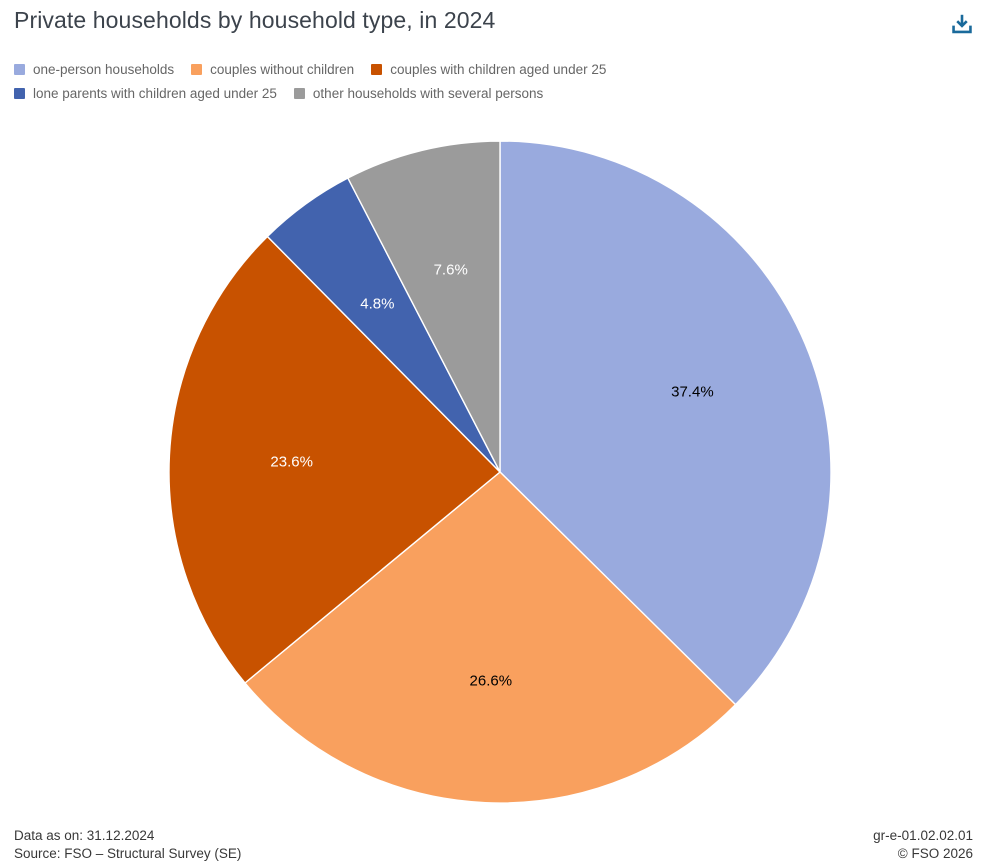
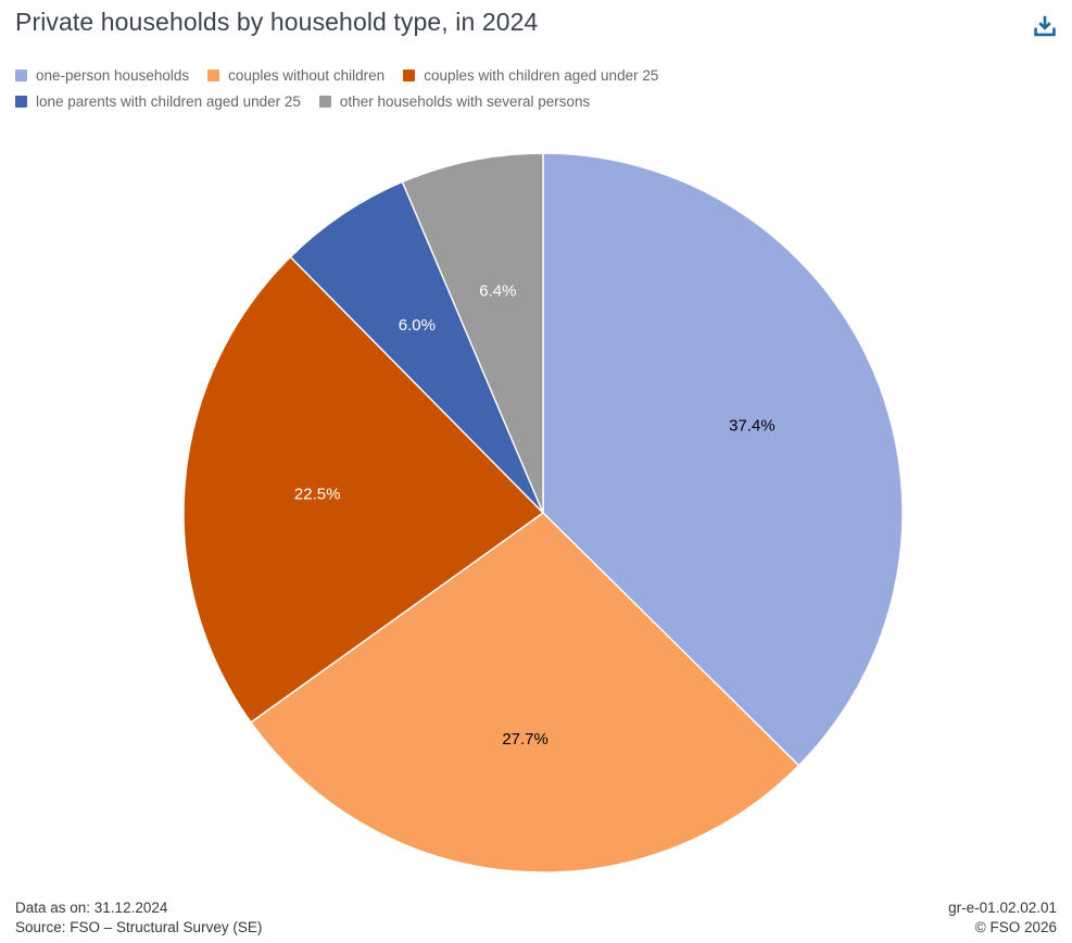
couples without children: 26.6% -> 27.7%
couples with children aged under 25: 23.6% -> 22.5%
lone parents with children aged under 25: 4.8% -> 6.0%
other households with several persons: 7.6% -> 6.4%
